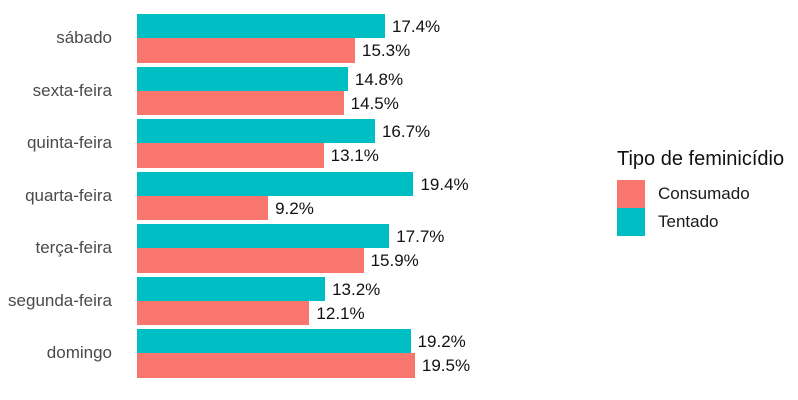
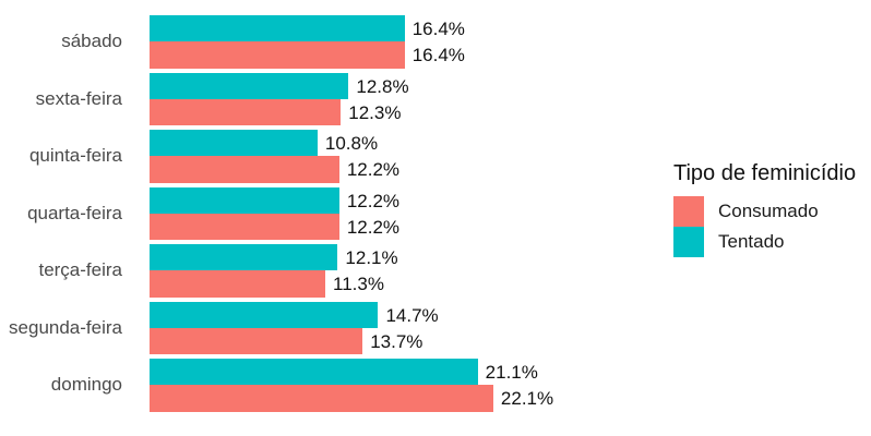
Consumado/sábado: 15.3% -> 16.4%
Tentado/sábado: 17.4% -> 16.4%
Consumado/sexta-feira: 14.5% -> 12.3%
Tentado/sexta-feira: 14.8% -> 12.8%
Consumado/quinta-feira: 13.1% -> 12.2%
Tentado/quinta-feira: 16.7% -> 10.8%
Consumado/quarta-feira: 9.2% -> 12.2%
Tentado/quarta-feira: 19.4% -> 12.2%
Consumado/terça-feira: 15.9% -> 11.3%
Tentado/terça-feira: 17.7% -> 12.1%
Consumado/segunda-feira: 12.1% -> 13.7%
Tentado/segunda-feira: 13.2% -> 14.7%
Consumado/domingo: 19.5% -> 22.1%
Tentado/domingo: 19.2% -> 21.1%
